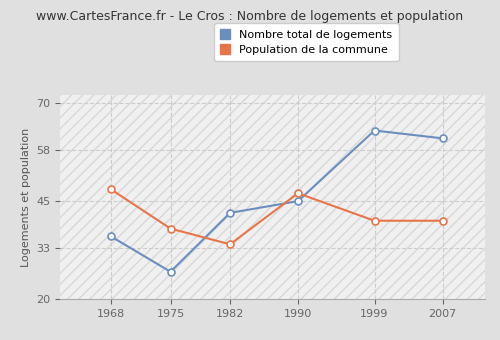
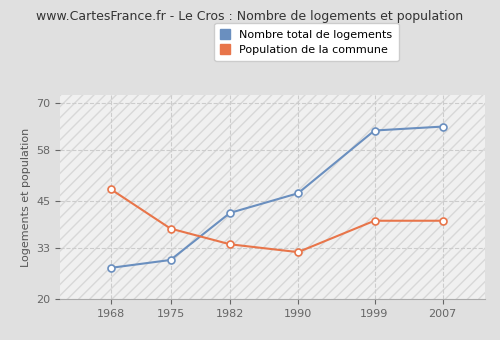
Nombre total de logements/1968: 36 -> 28
Nombre total de logements/1975: 27 -> 30
Nombre total de logements/1990: 45 -> 47
Population de la commune/1990: 47 -> 32
Nombre total de logements/2007: 61 -> 64
